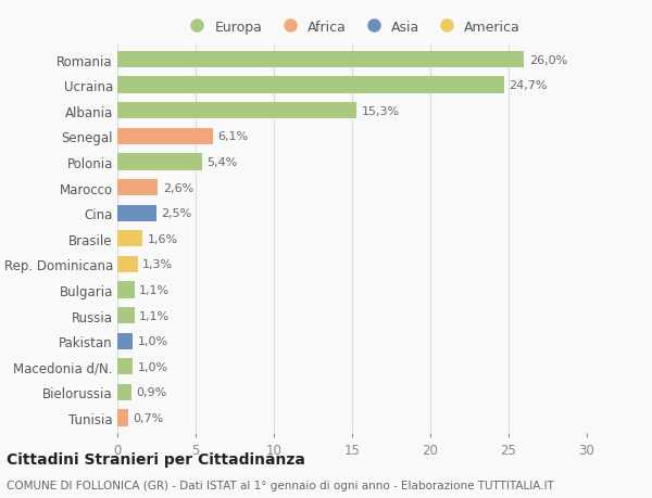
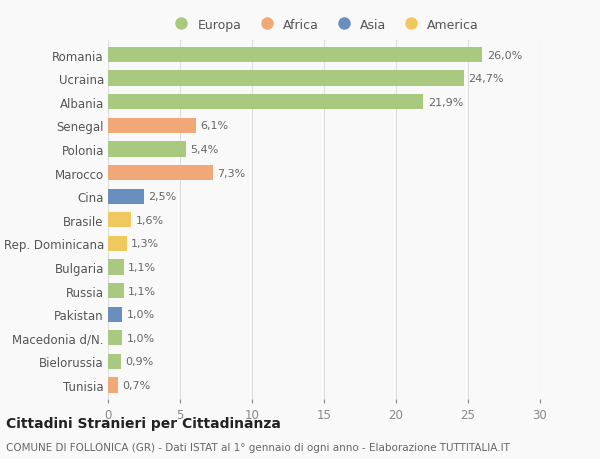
Albania: 15,3% -> 21,9%
Marocco: 2,6% -> 7,3%
